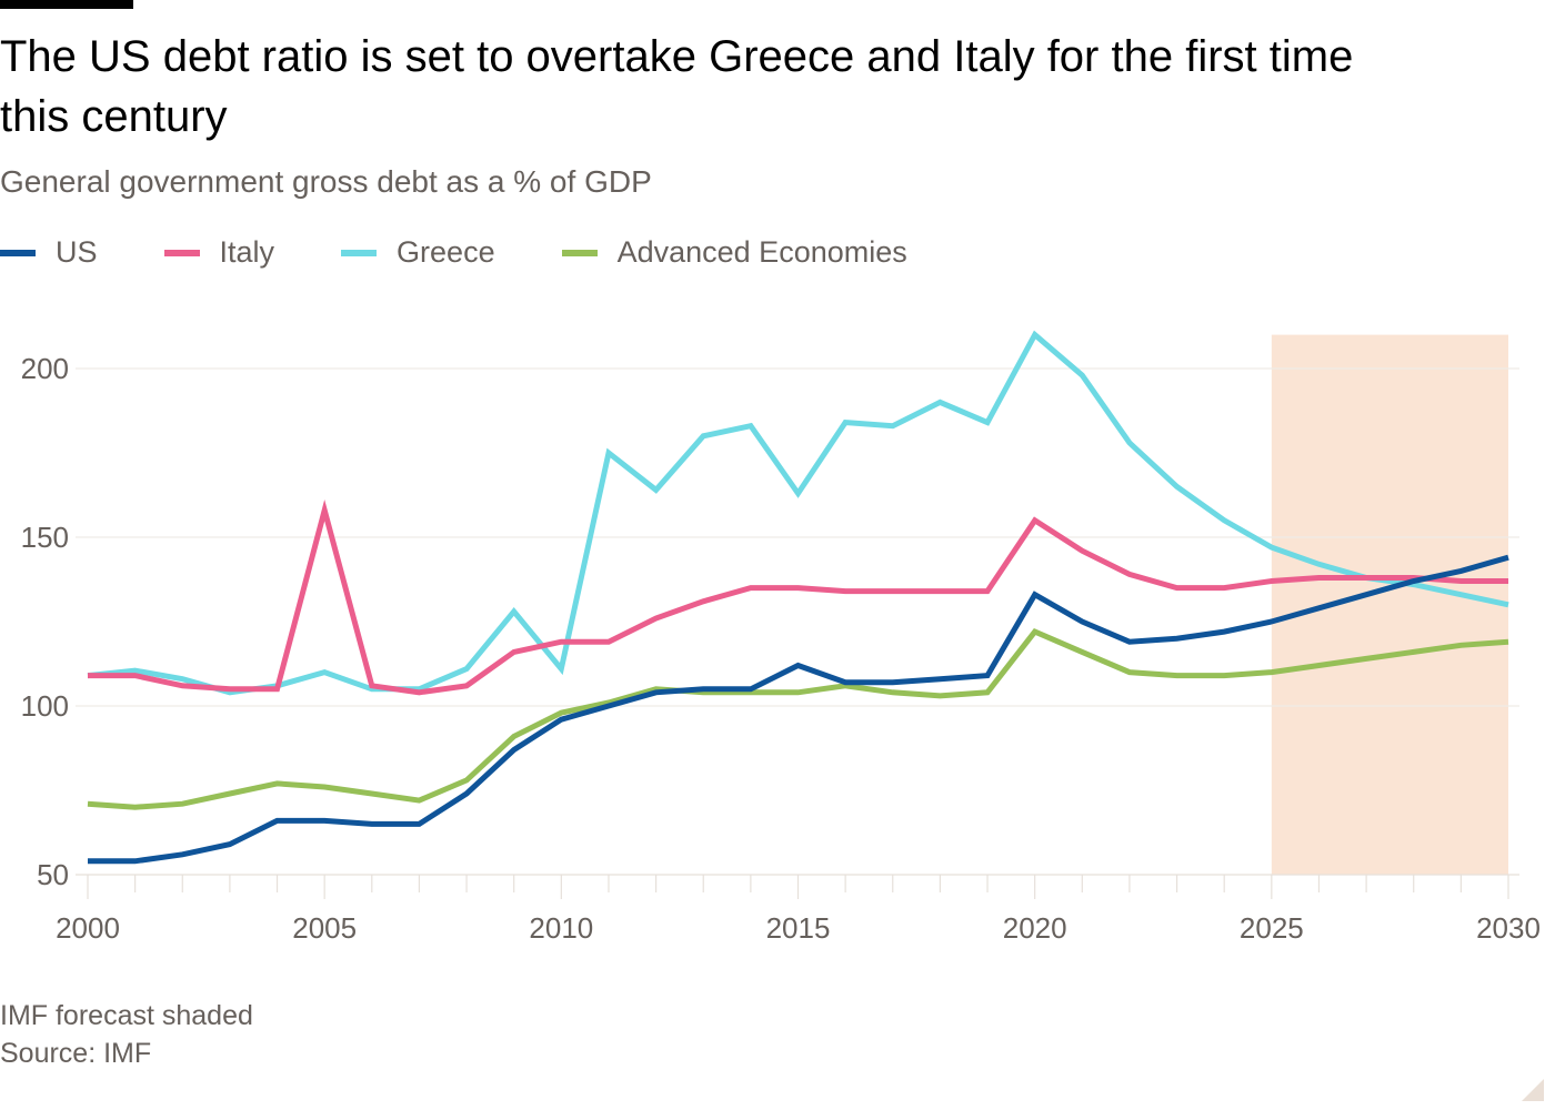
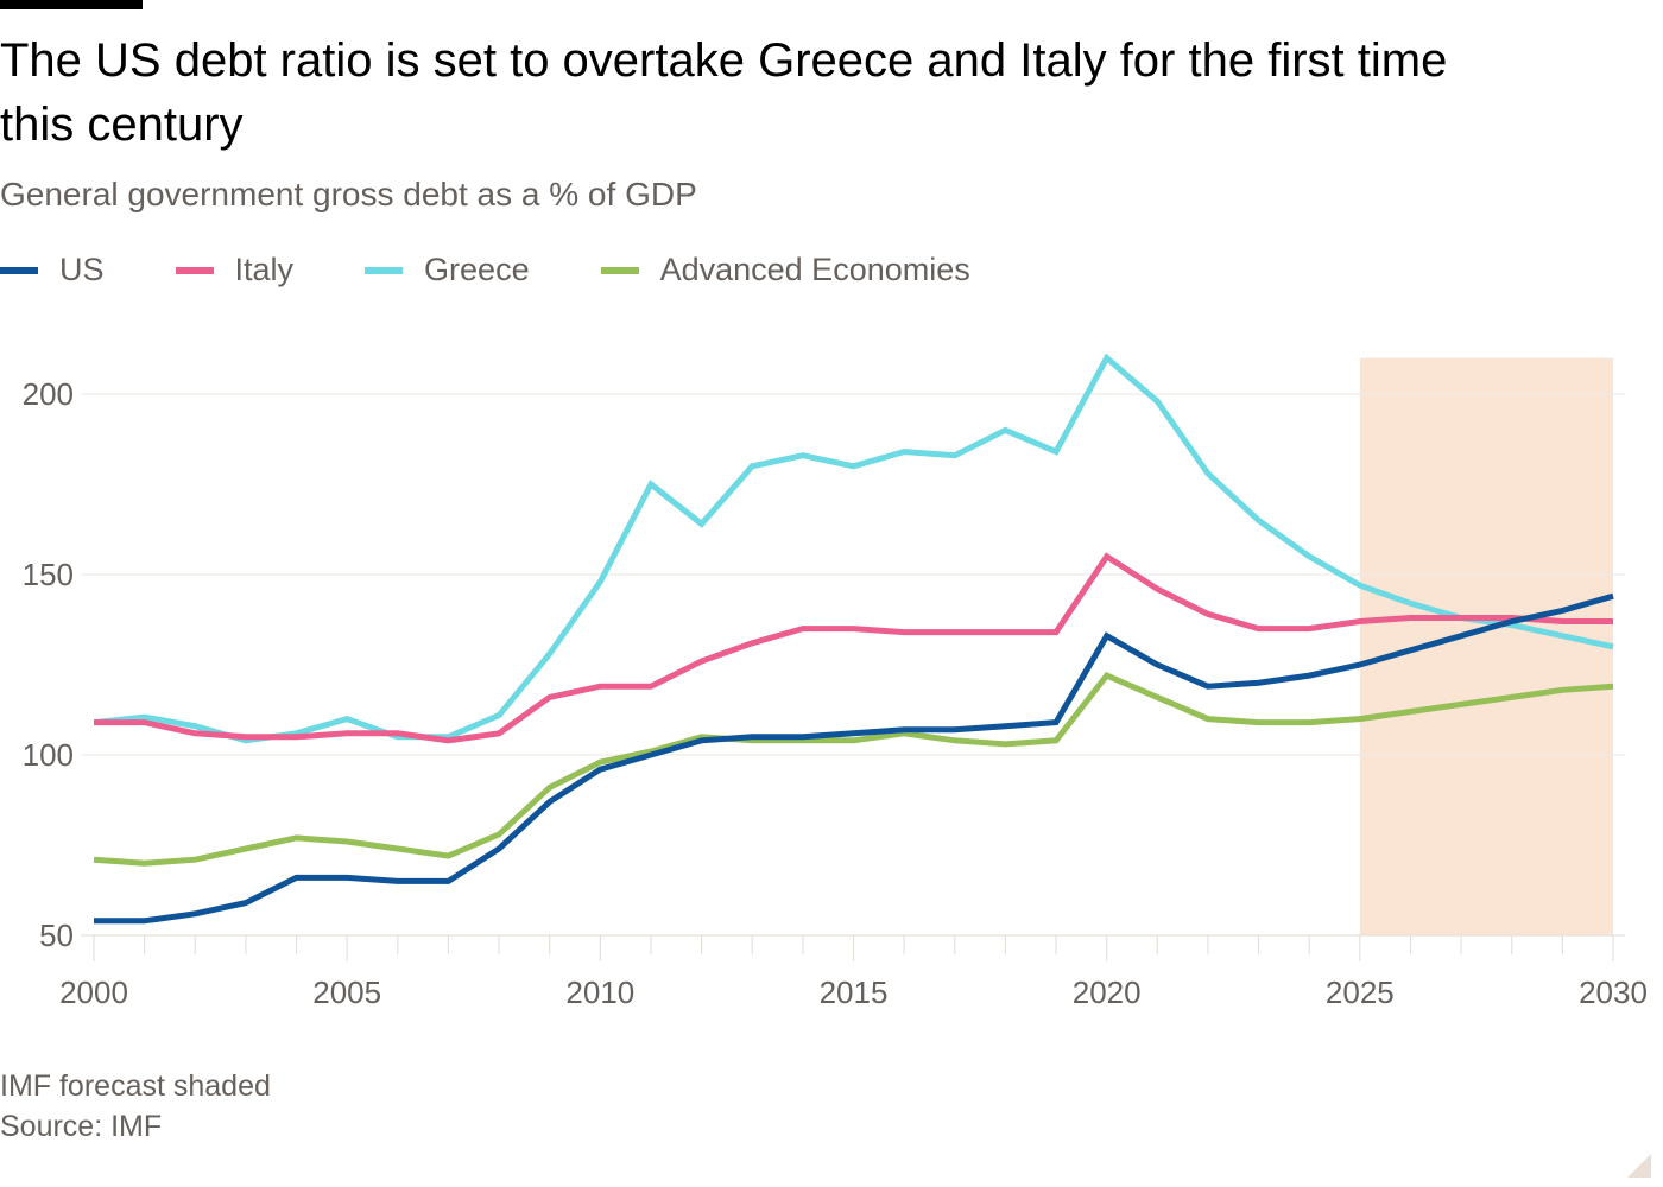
Italy/2005: 158 -> 106
Greece/2010: 111 -> 148
US/2015: 112 -> 106
Greece/2015: 163 -> 180
